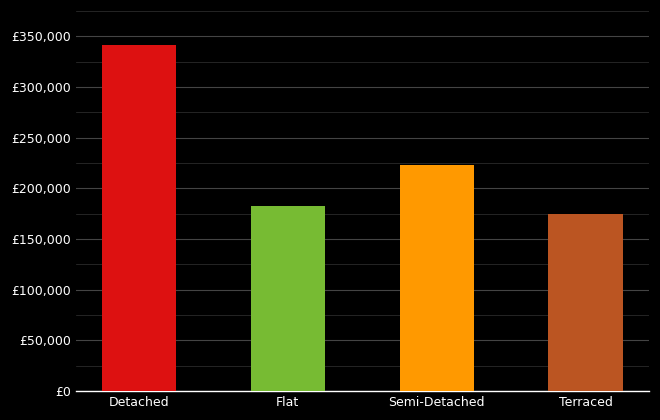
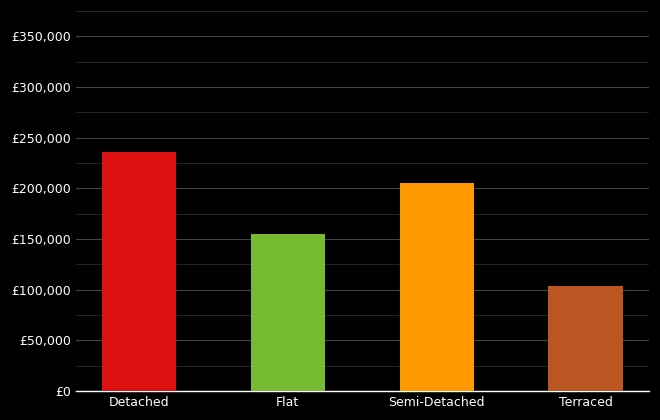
Detached: £342,000 -> £236,000
Flat: £183,000 -> £155,000
Semi-Detached: £223,000 -> £205,000
Terraced: £175,000 -> £104,000
